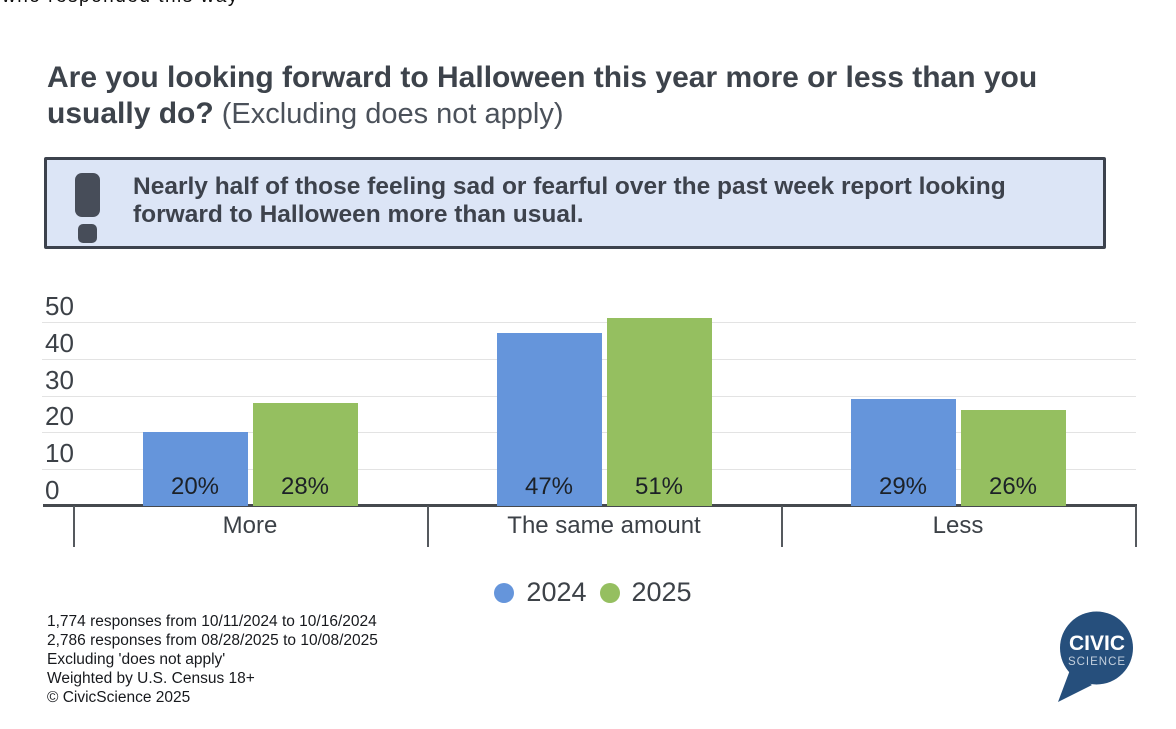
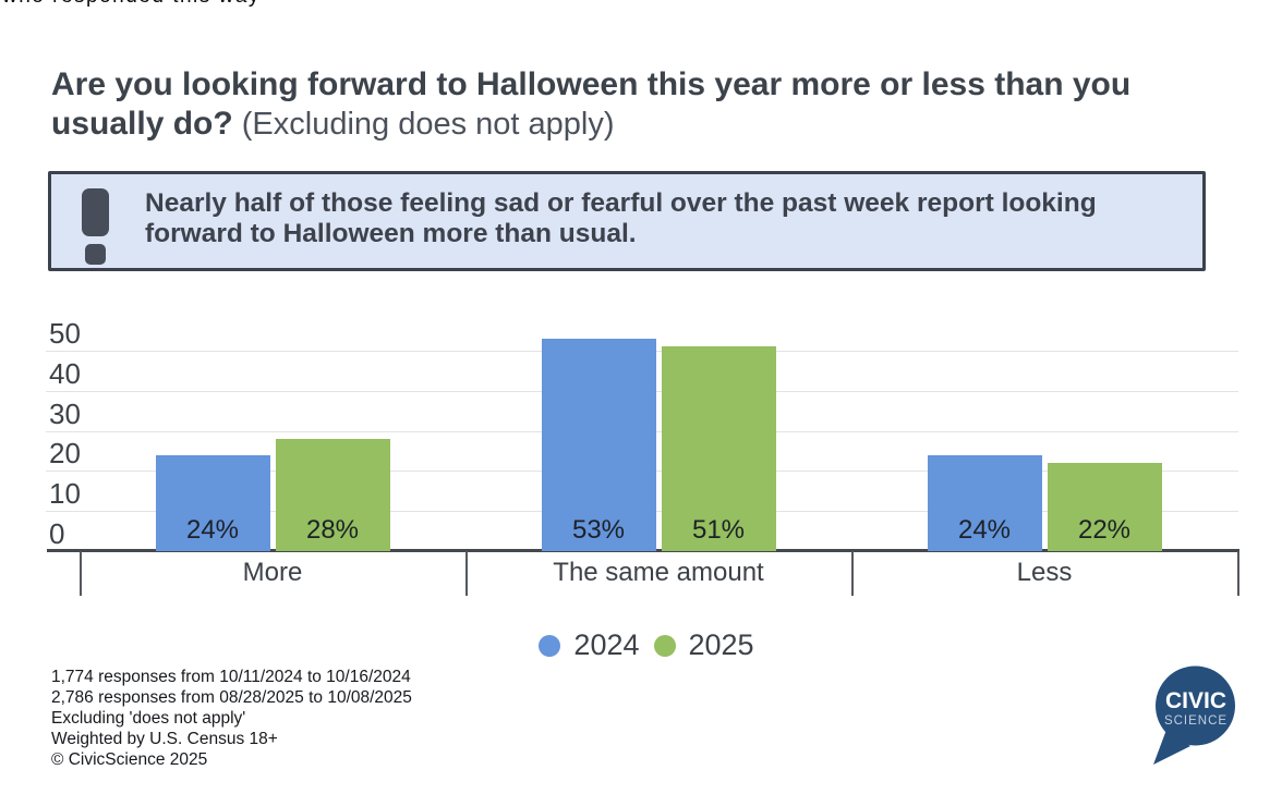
2024/More: 20% -> 24%
2024/The same amount: 47% -> 53%
2024/Less: 29% -> 24%
2025/Less: 26% -> 22%
